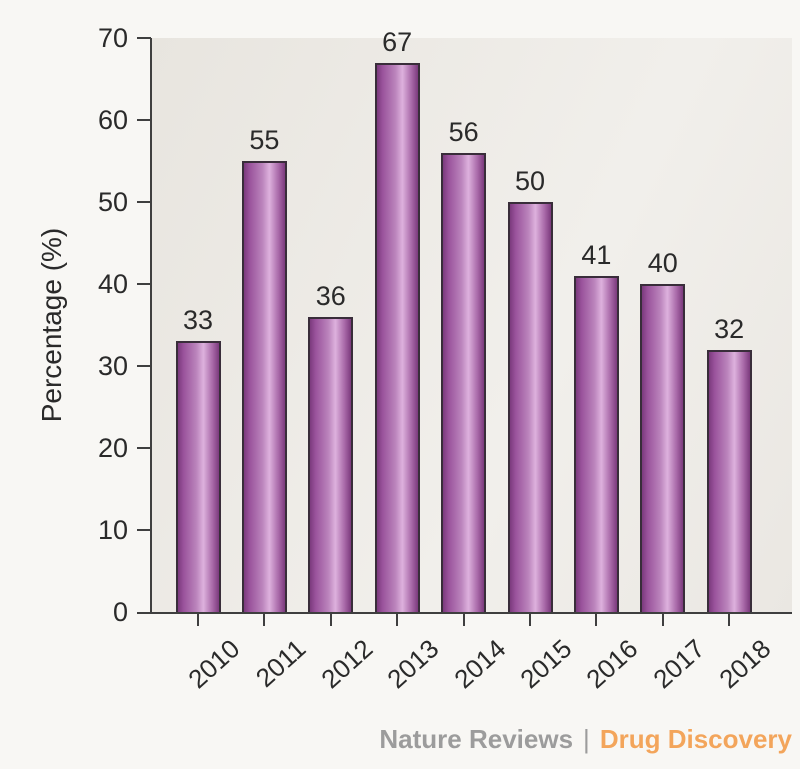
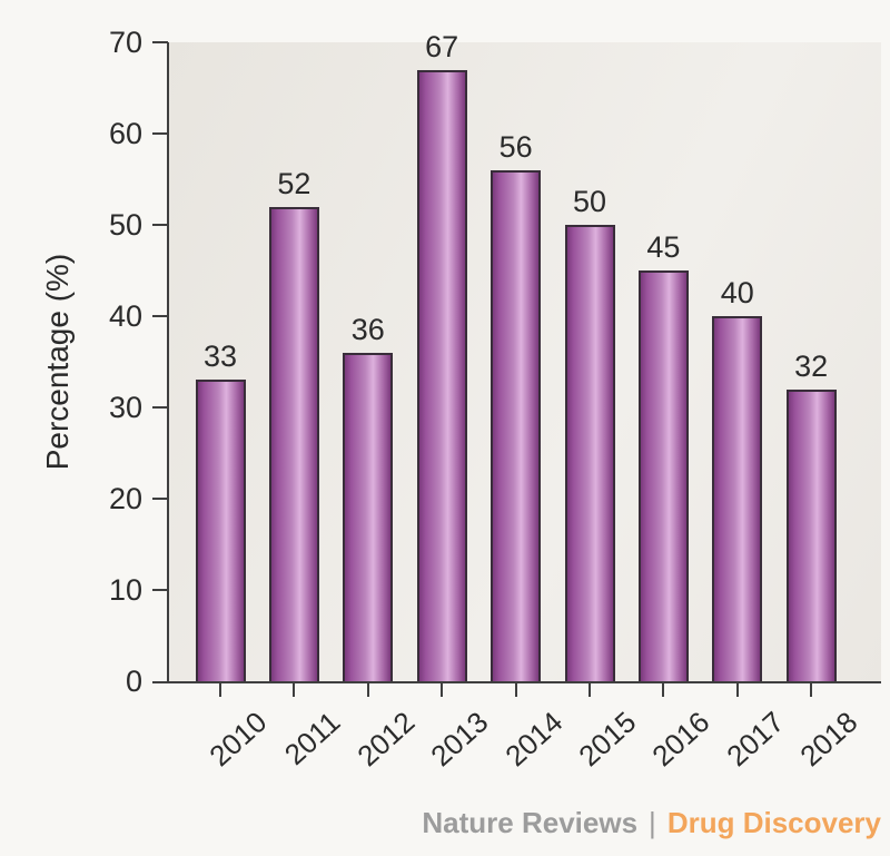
2011: 55 -> 52
2016: 41 -> 45
